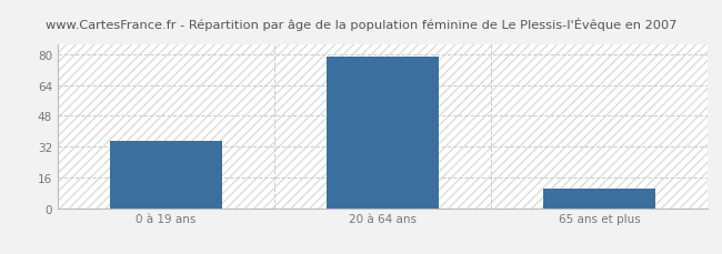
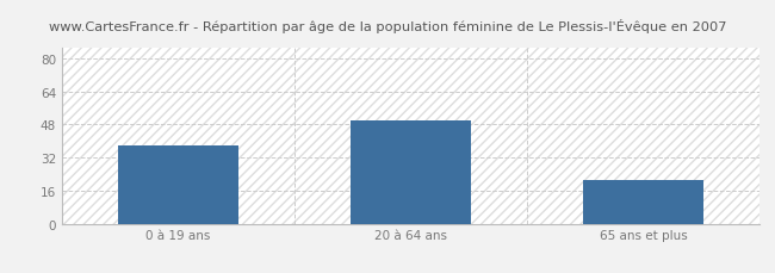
0 à 19 ans: 35 -> 38
20 à 64 ans: 79 -> 50
65 ans et plus: 10 -> 21
